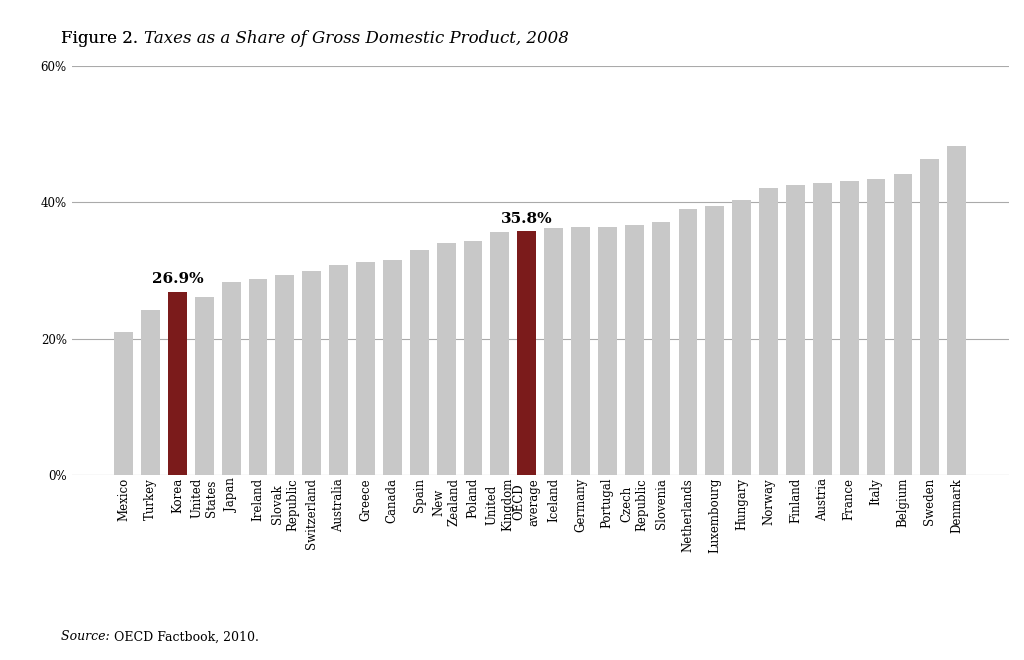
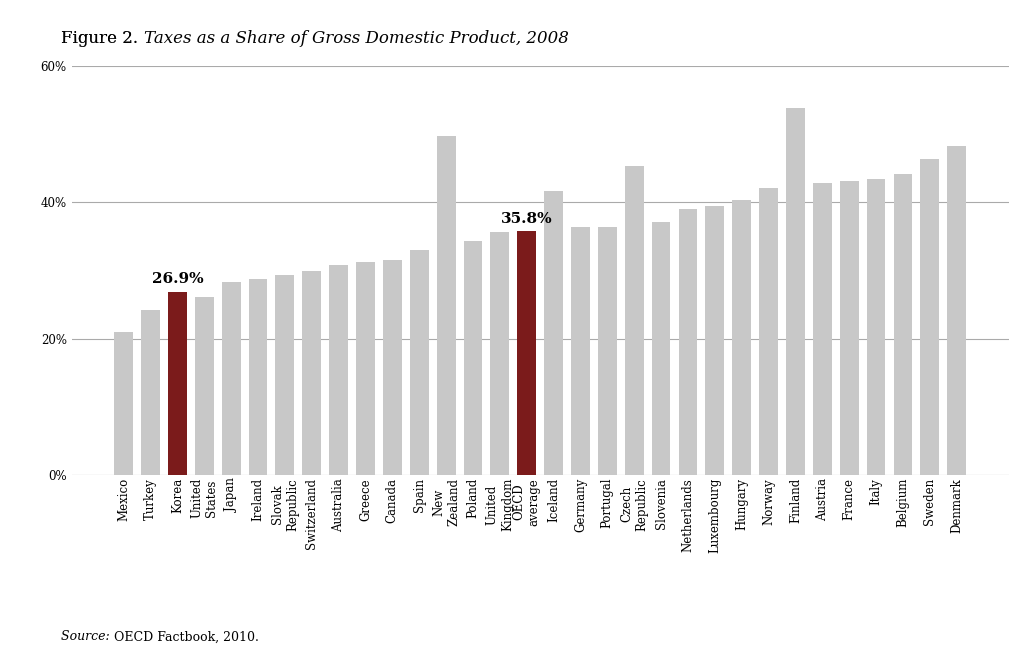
New Zealand: 34.1% -> 49.8%
Iceland: 36.2% -> 41.6%
Czech Republic: 36.7% -> 45.4%
Finland: 42.6% -> 53.8%
